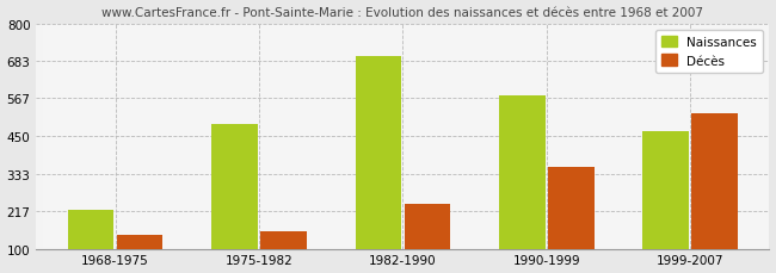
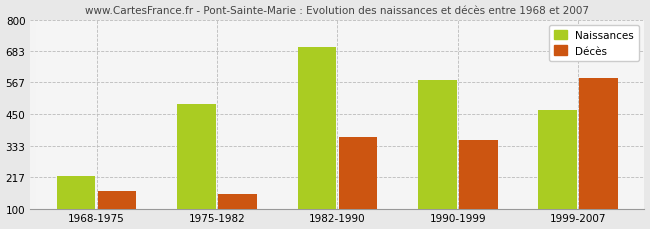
Décès/1968-1975: 143 -> 165
Décès/1982-1990: 238 -> 365
Décès/1999-2007: 520 -> 585
